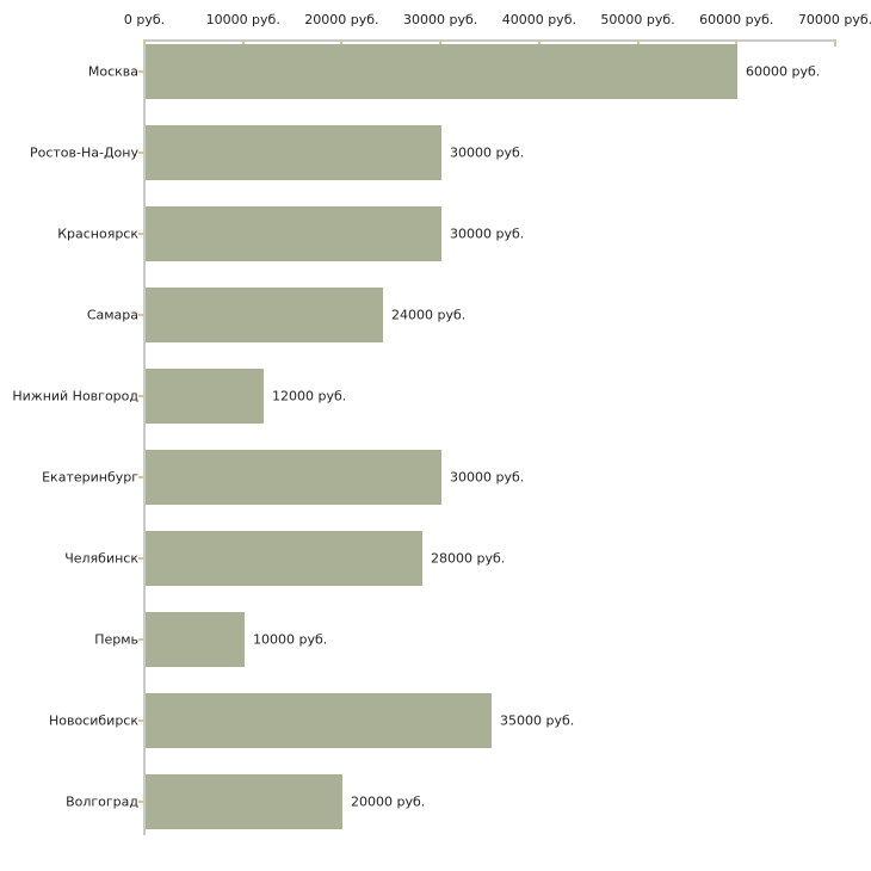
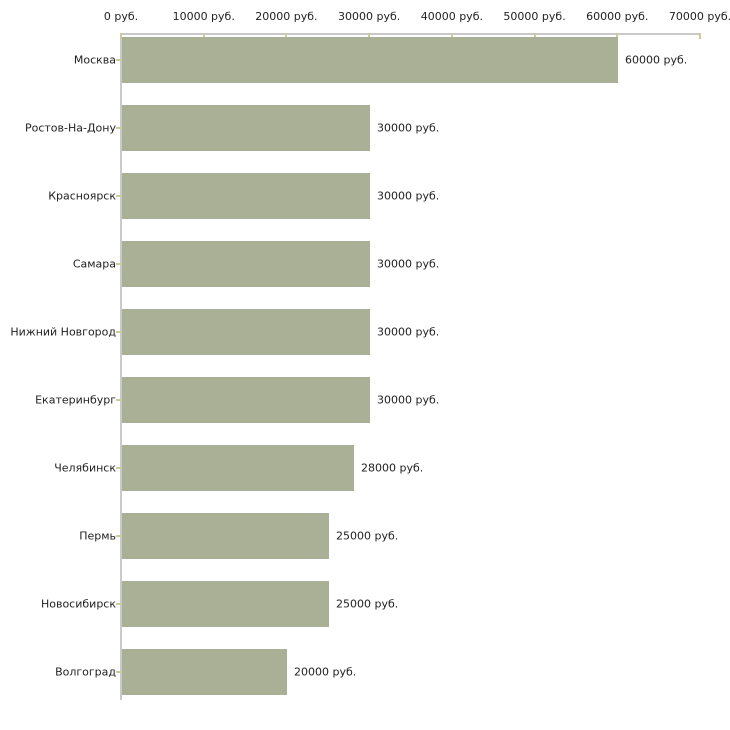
Самара: 24000 -> 30000
Нижний Новгород: 12000 -> 30000
Пермь: 10000 -> 25000
Новосибирск: 35000 -> 25000
